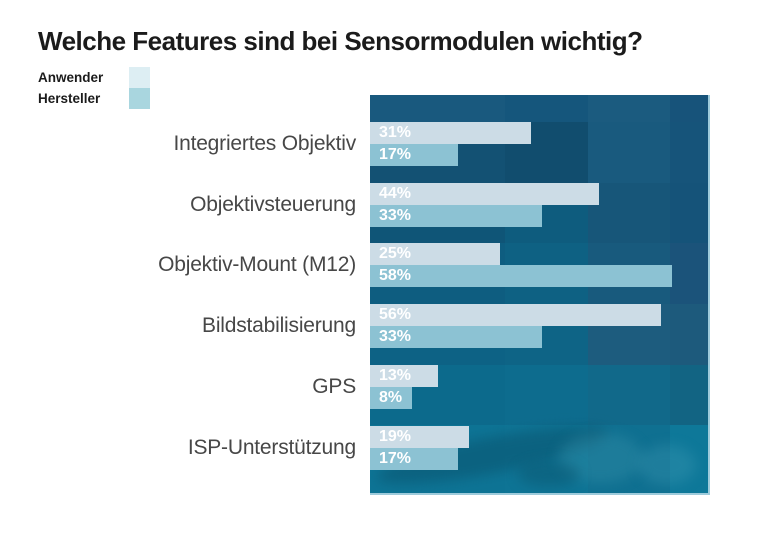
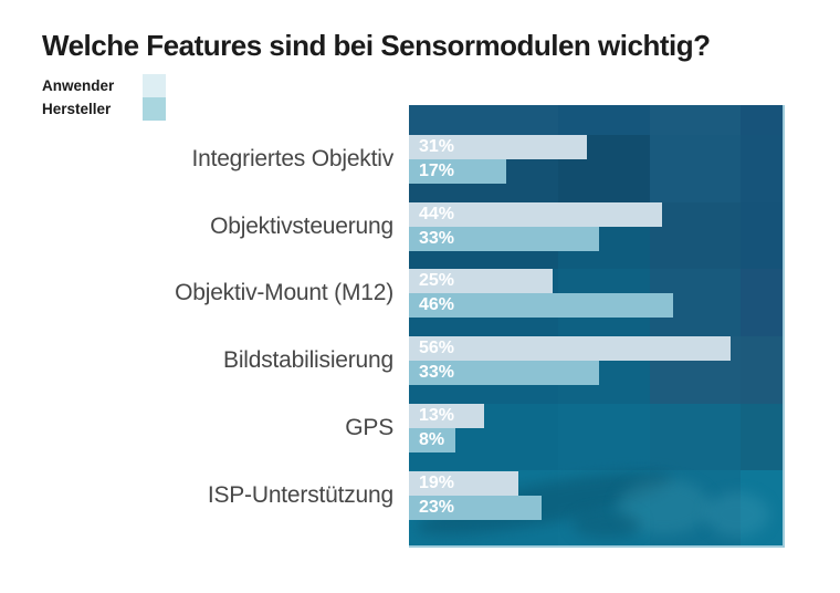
Hersteller/Objektiv-Mount (M12): 58% -> 46%
Hersteller/ISP-Unterstützung: 17% -> 23%
